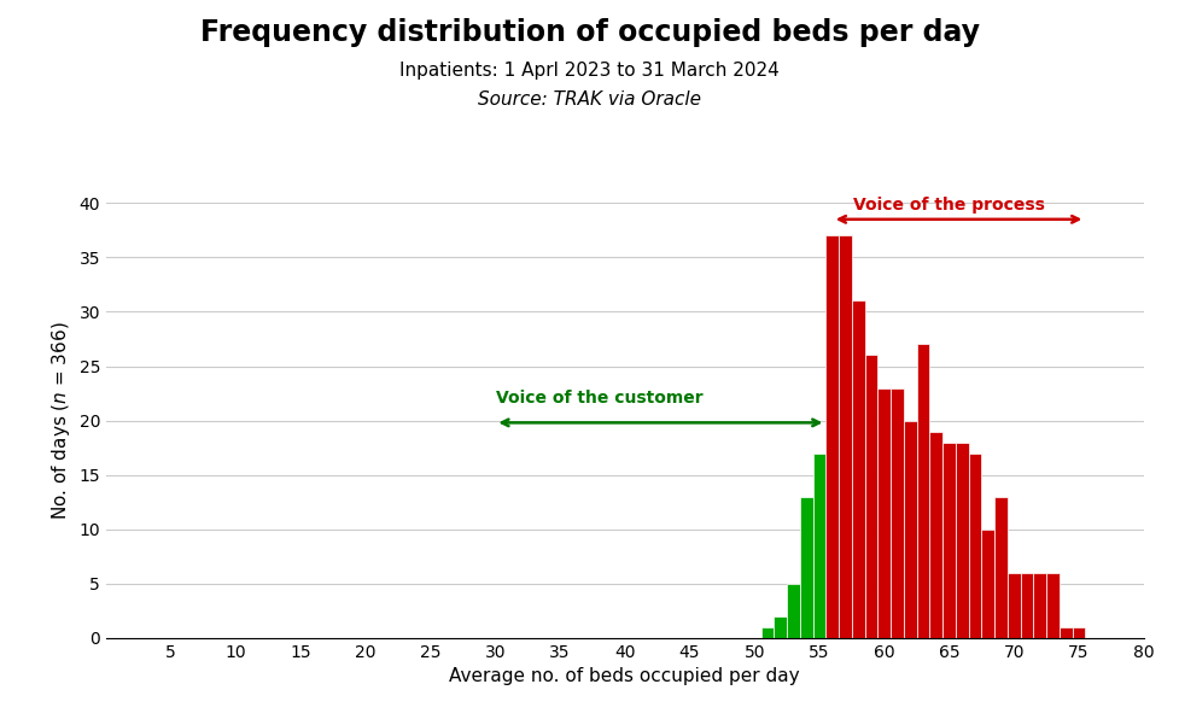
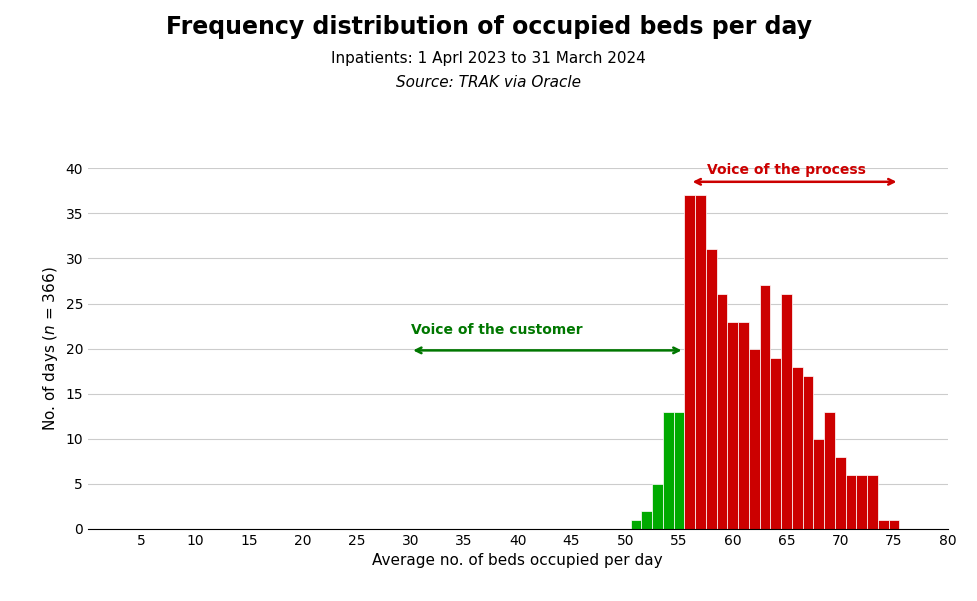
55: 17 -> 13
65: 18 -> 26
70: 6 -> 8
